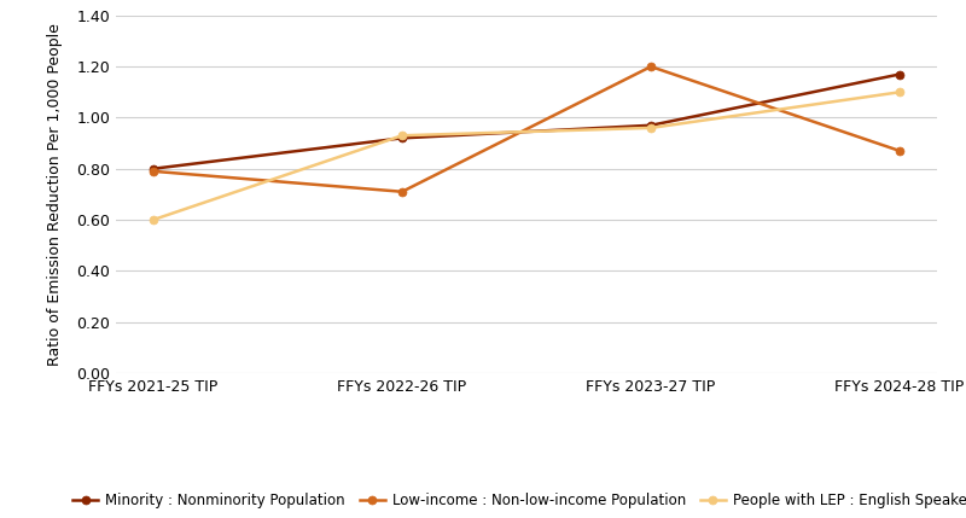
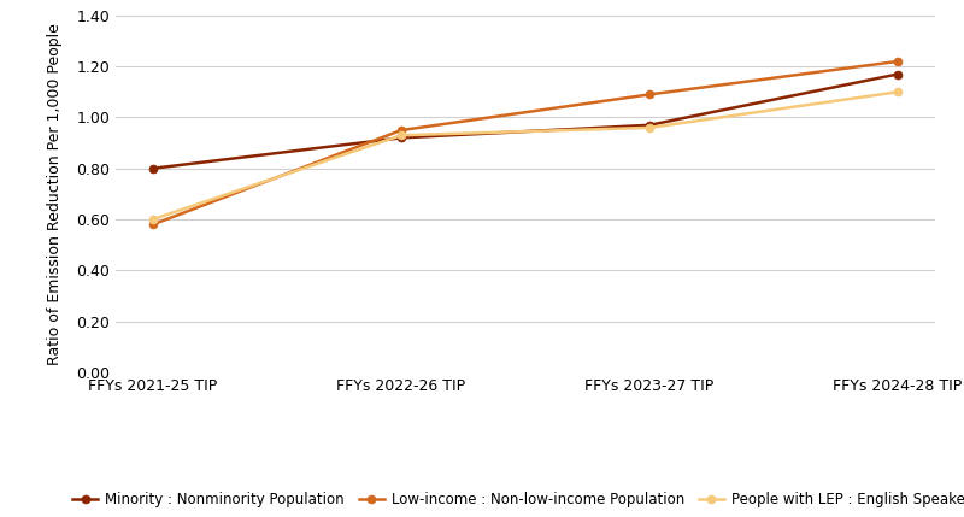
Low-income : Non-low-income Population/FFYs 2021-25 TIP: 0.79 -> 0.58
Low-income : Non-low-income Population/FFYs 2022-26 TIP: 0.71 -> 0.95
Low-income : Non-low-income Population/FFYs 2023-27 TIP: 1.20 -> 1.09
Low-income : Non-low-income Population/FFYs 2024-28 TIP: 0.87 -> 1.22
